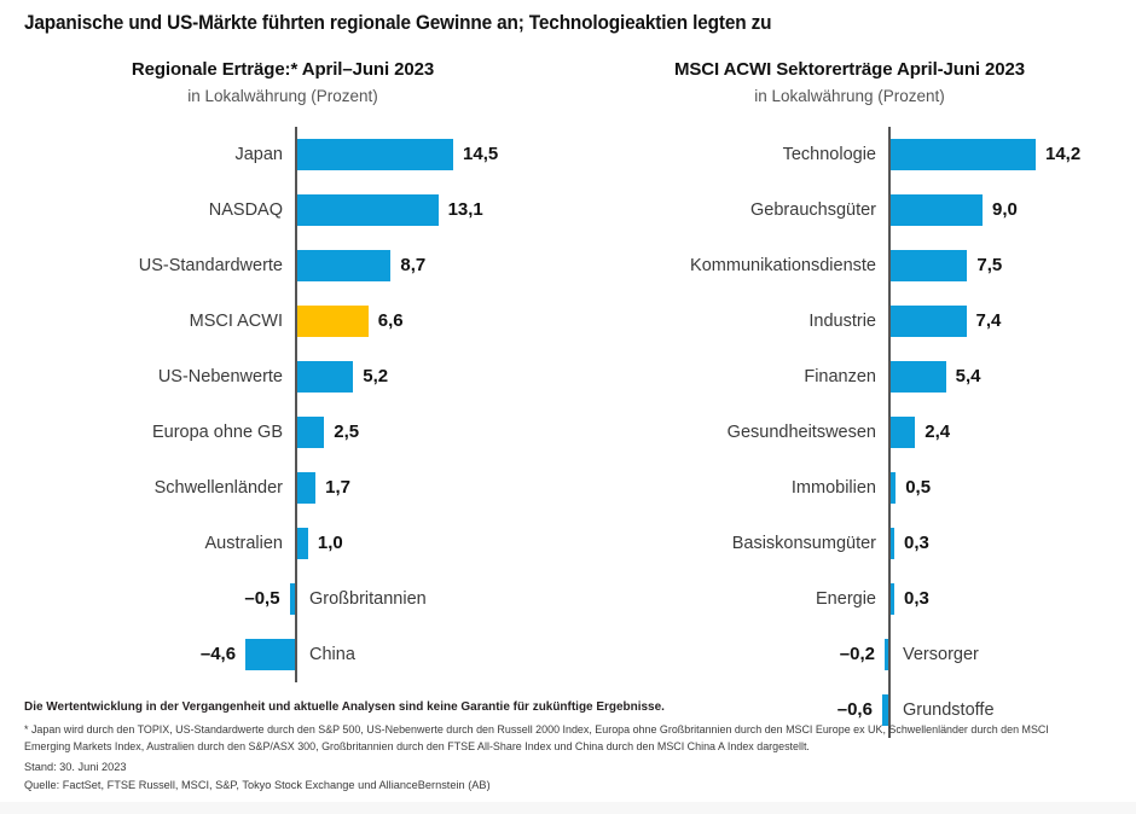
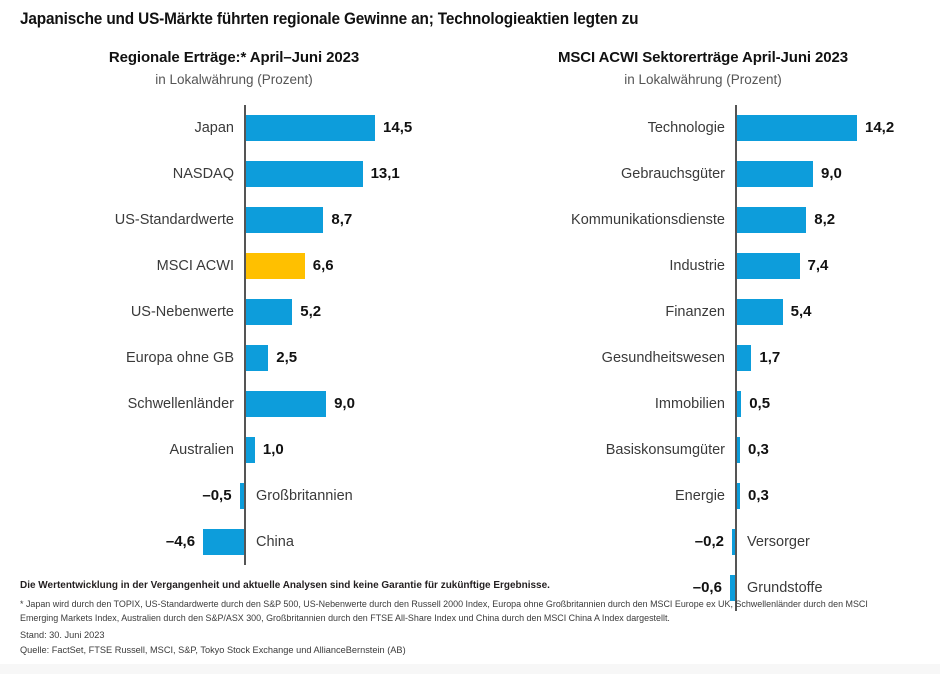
Regionale Erträge:* April–Juni 2023/Schwellenländer: 1,7 -> 9,0
MSCI ACWI Sektorerträge April-Juni 2023/Kommunikationsdienste: 7,5 -> 8,2
MSCI ACWI Sektorerträge April-Juni 2023/Gesundheitswesen: 2,4 -> 1,7
